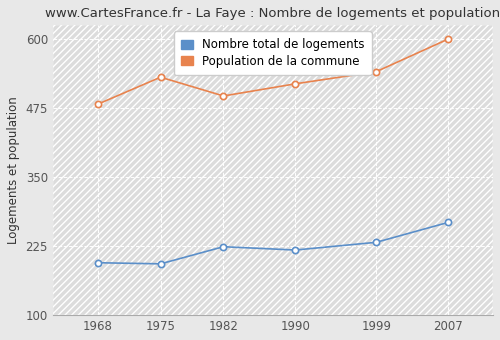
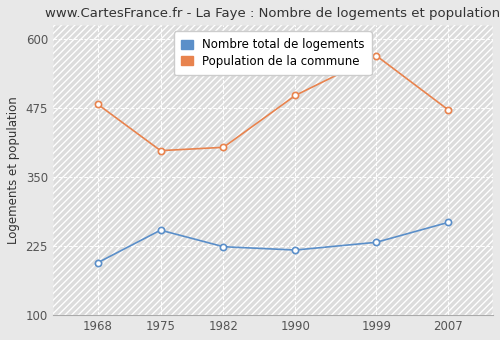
Nombre total de logements/1975: 193 -> 254
Population de la commune/1975: 531 -> 398
Population de la commune/1982: 497 -> 404
Population de la commune/1990: 519 -> 498
Population de la commune/1999: 541 -> 570
Population de la commune/2007: 600 -> 472
